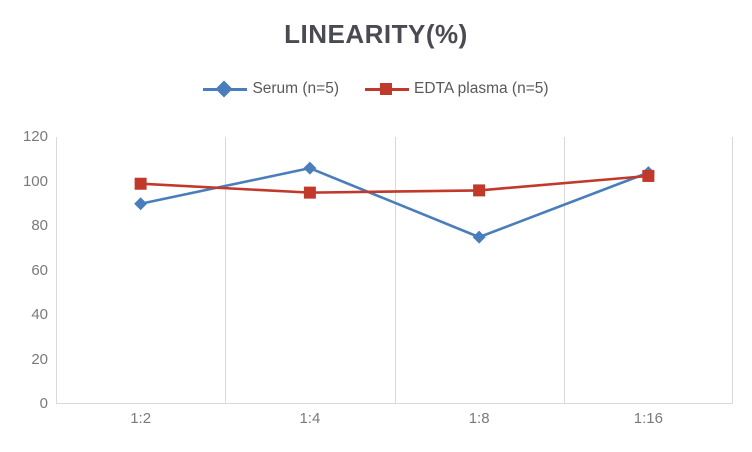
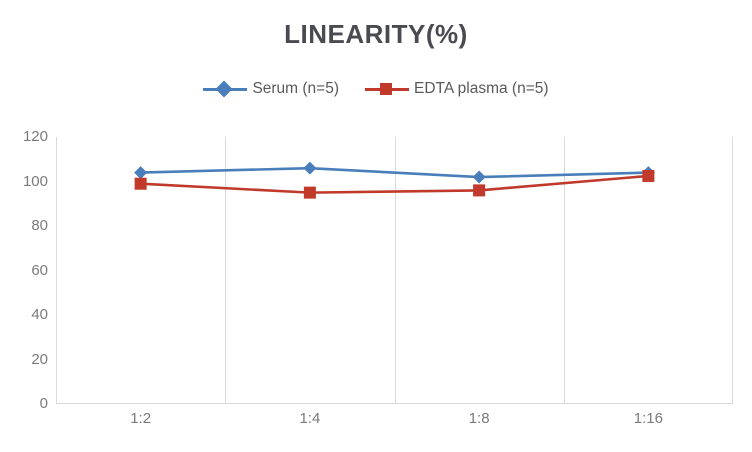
Serum (n=5)/1:2: 90 -> 104
Serum (n=5)/1:8: 75 -> 102
